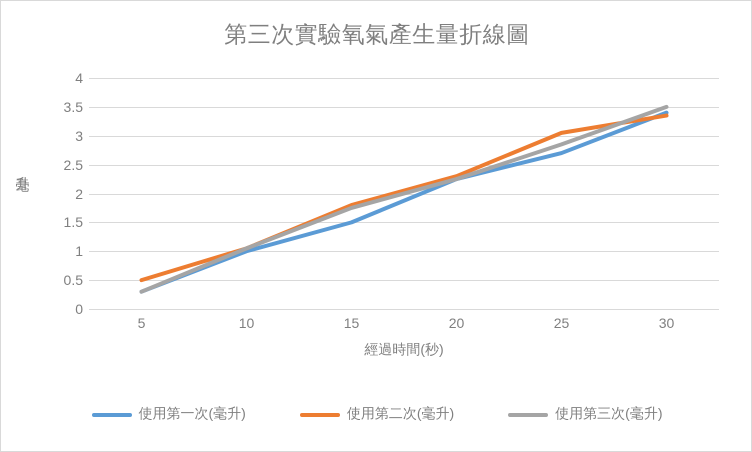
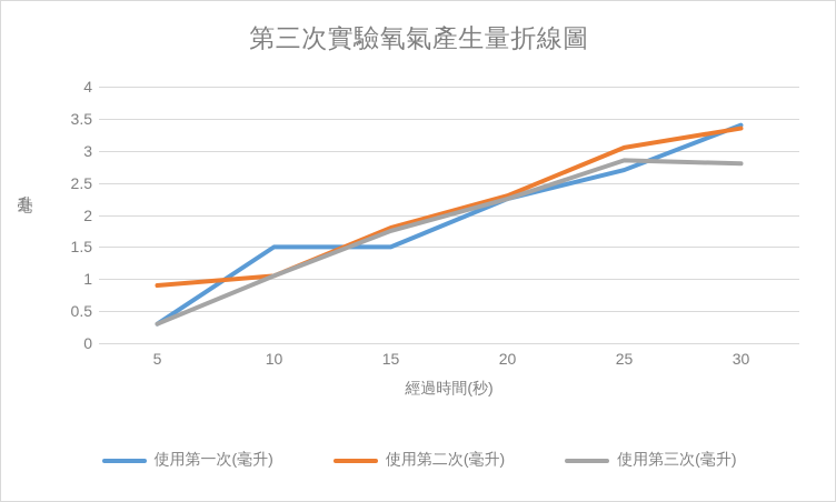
使用第二次(毫升)/5: 0.5 -> 0.9
使用第一次(毫升)/10: 1.0 -> 1.5
使用第三次(毫升)/30: 3.5 -> 2.8
